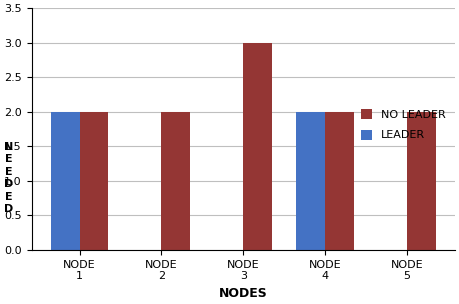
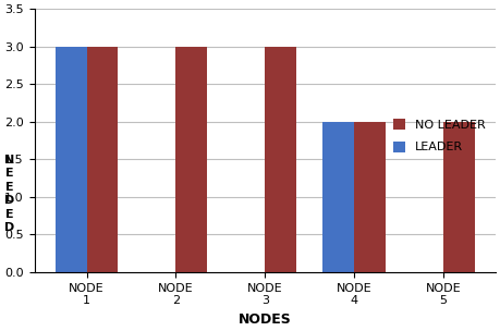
LEADER/NODE 1: 2 -> 3
NO LEADER/NODE 1: 2 -> 3
NO LEADER/NODE 2: 2 -> 3
